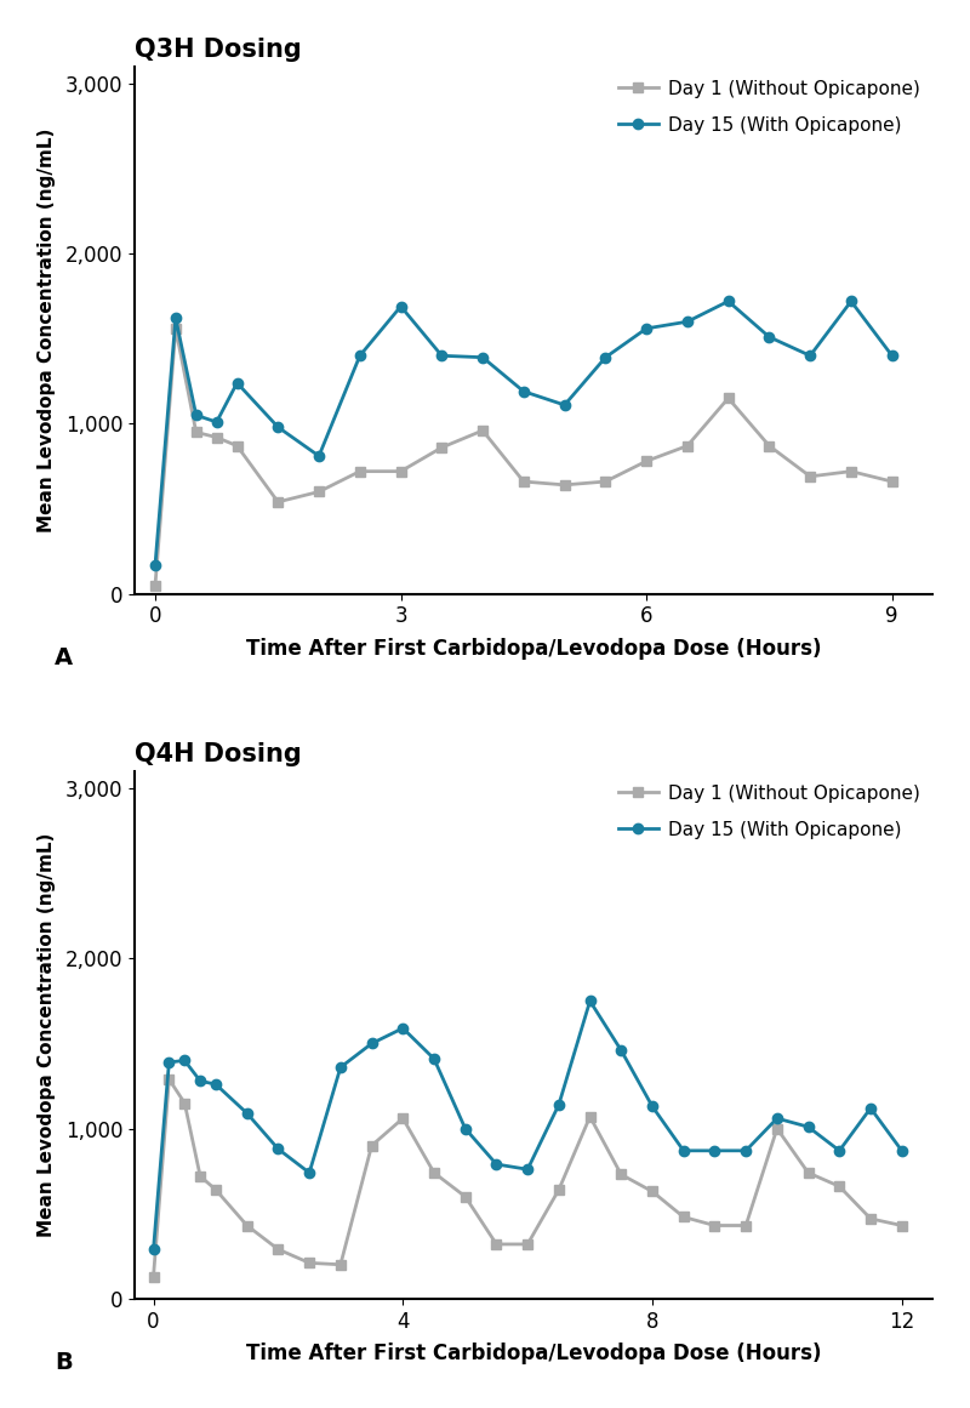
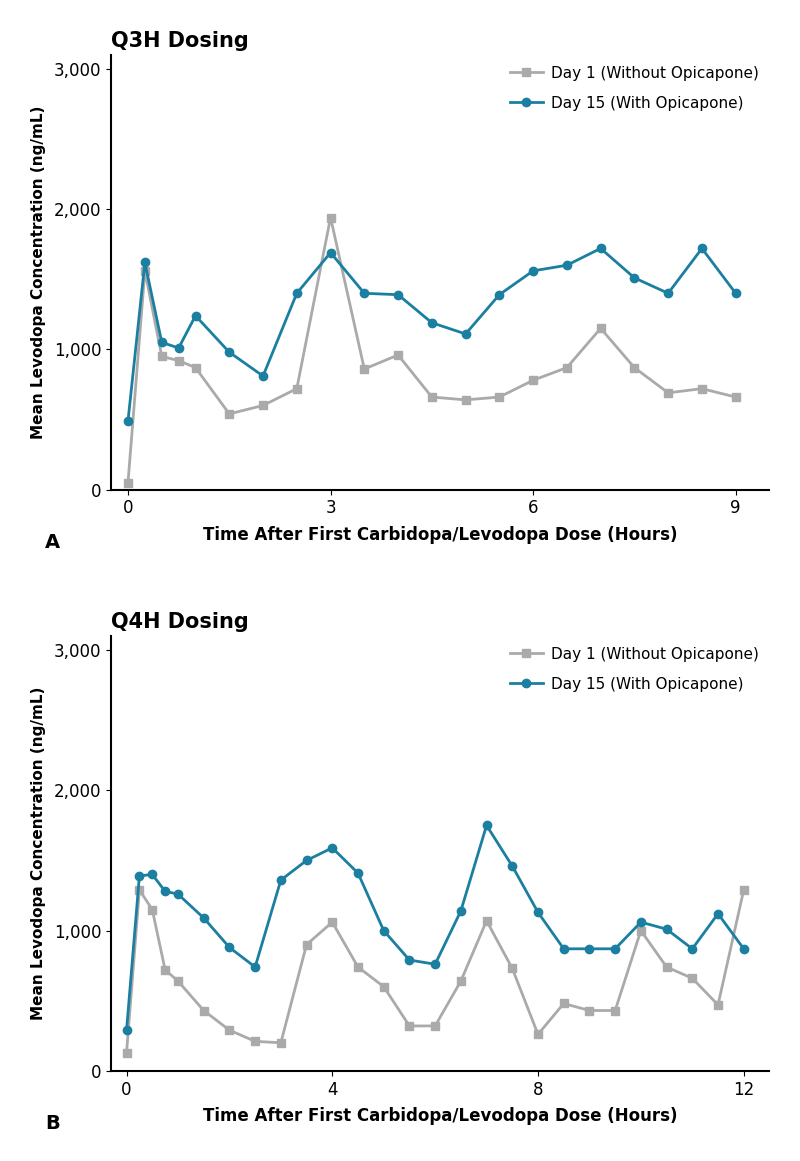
Q3H Dosing/Day 15 (With Opicapone)/0: 170 -> 490
Q3H Dosing/Day 1 (Without Opicapone)/3: 720 -> 1,940
Q4H Dosing/Day 1 (Without Opicapone)/8: 630 -> 260
Q4H Dosing/Day 1 (Without Opicapone)/12: 430 -> 1,290
